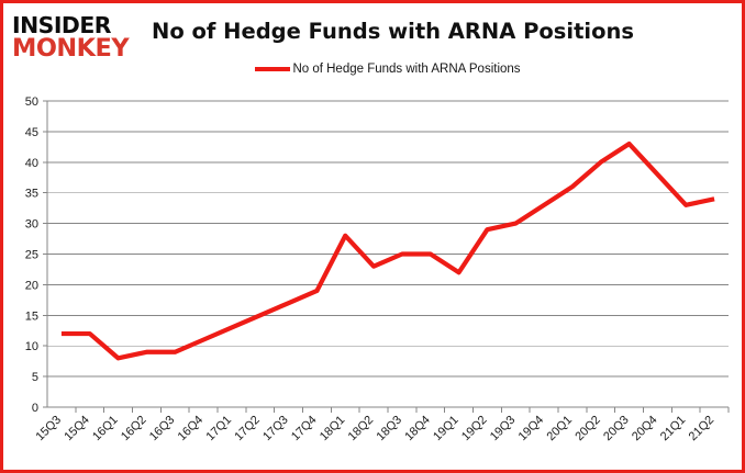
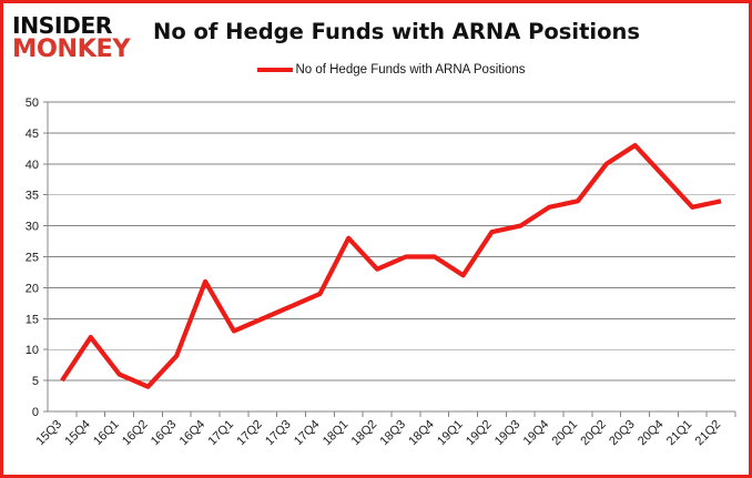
15Q3: 12 -> 5
16Q1: 8 -> 6
16Q2: 9 -> 4
16Q4: 11 -> 21
20Q1: 36 -> 34
